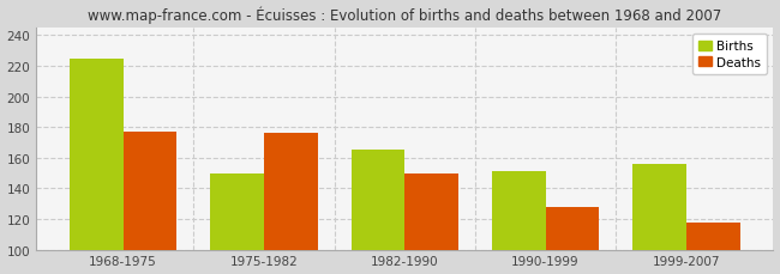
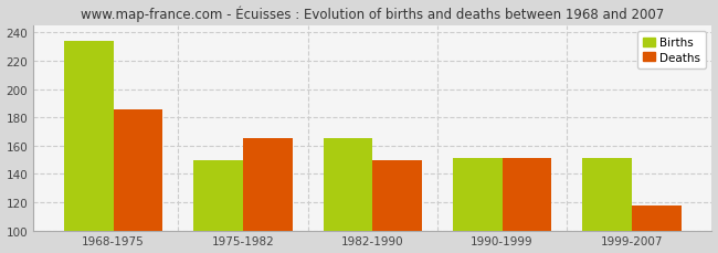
Births/1968-1975: 225 -> 234
Deaths/1968-1975: 177 -> 186
Deaths/1975-1982: 176 -> 165
Deaths/1990-1999: 128 -> 151
Births/1999-2007: 156 -> 151
